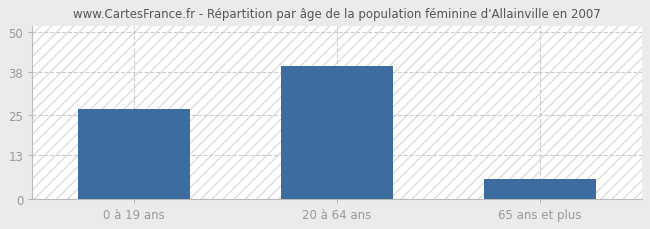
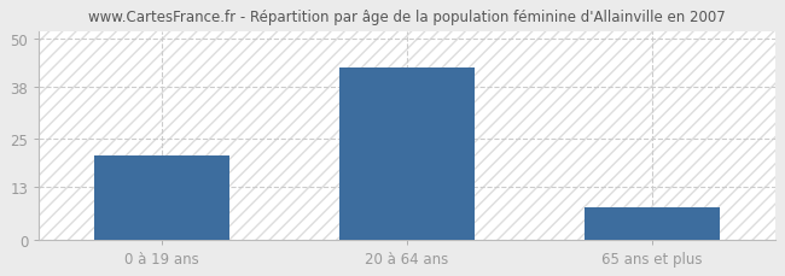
0 à 19 ans: 27 -> 21
20 à 64 ans: 40 -> 43
65 ans et plus: 6 -> 8
